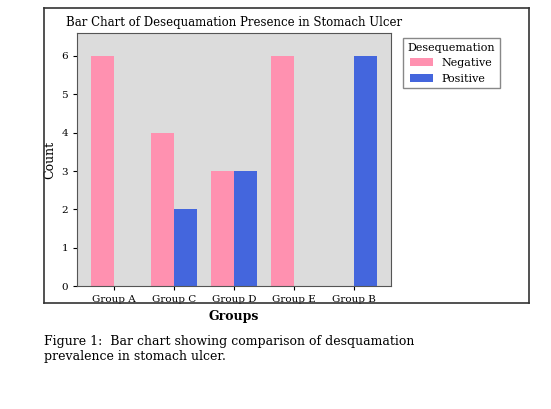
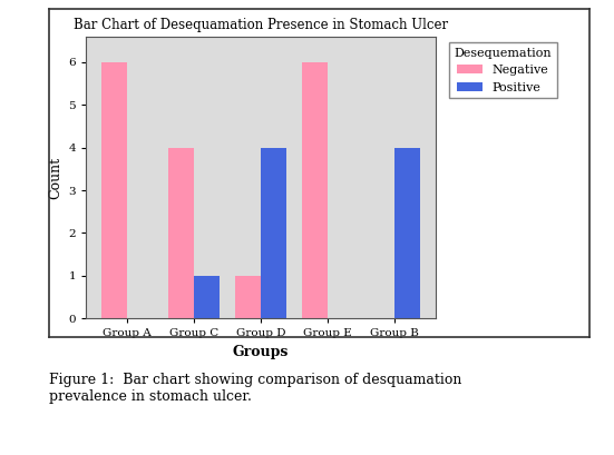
Positive/Group C: 2 -> 1
Negative/Group D: 3 -> 1
Positive/Group D: 3 -> 4
Positive/Group B: 6 -> 4
